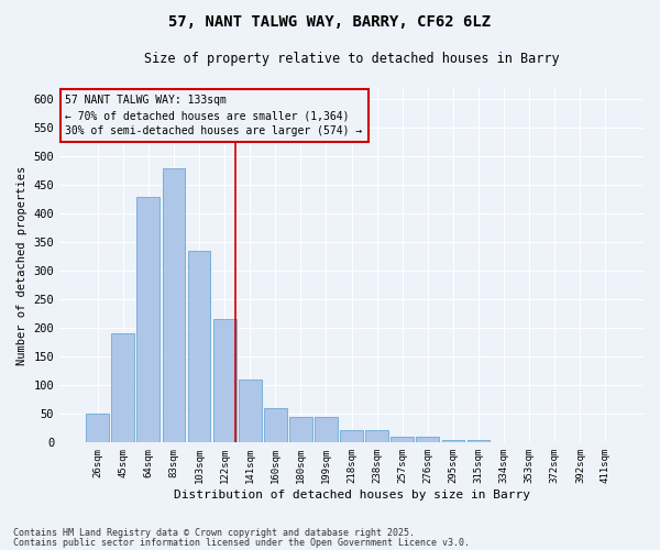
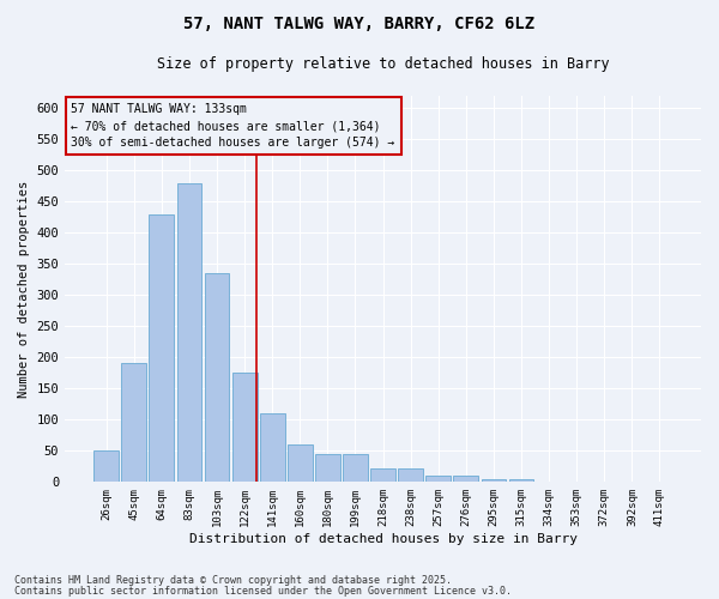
122sqm: 216 -> 175
